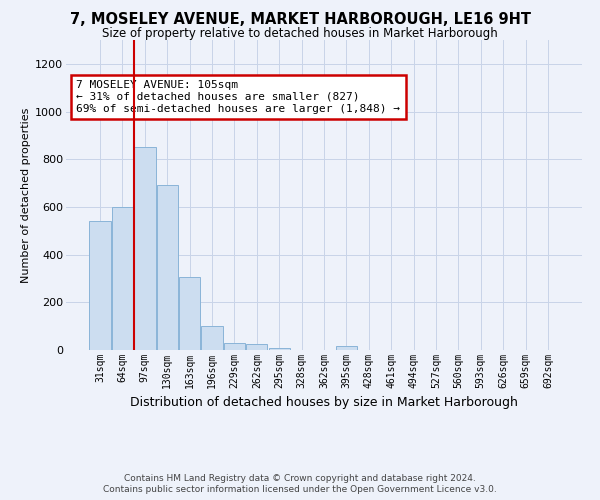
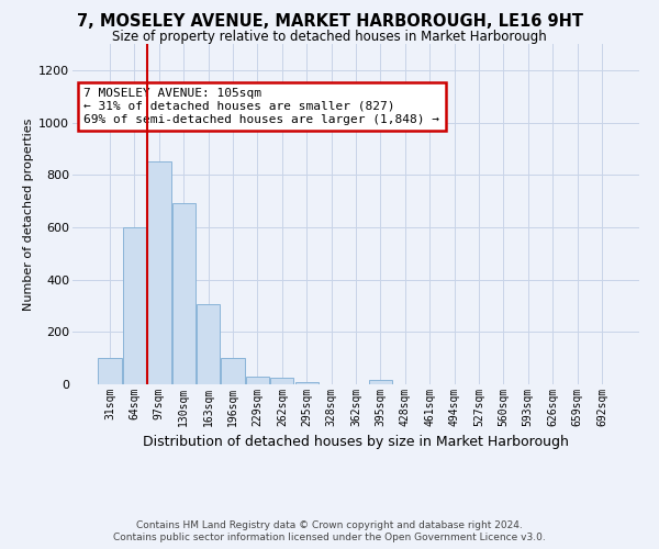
31sqm: 540 -> 100
